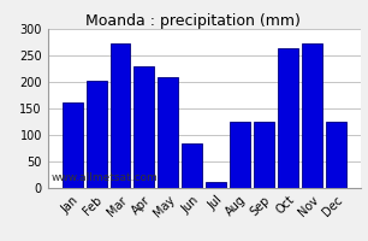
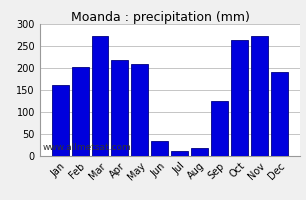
Apr: 230 -> 218
Jun: 85 -> 35
Aug: 125 -> 18
Dec: 125 -> 192
